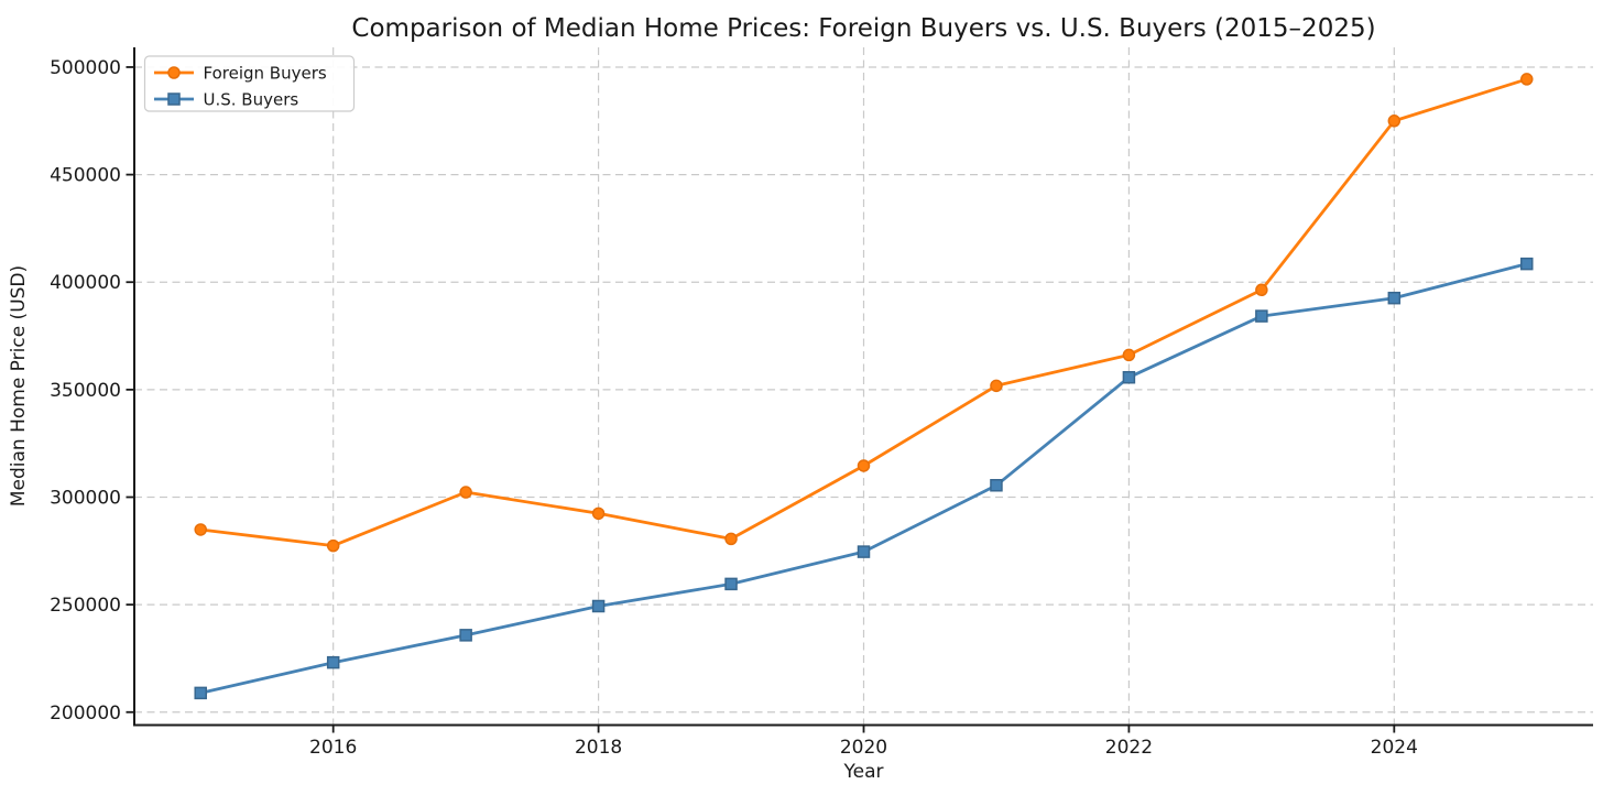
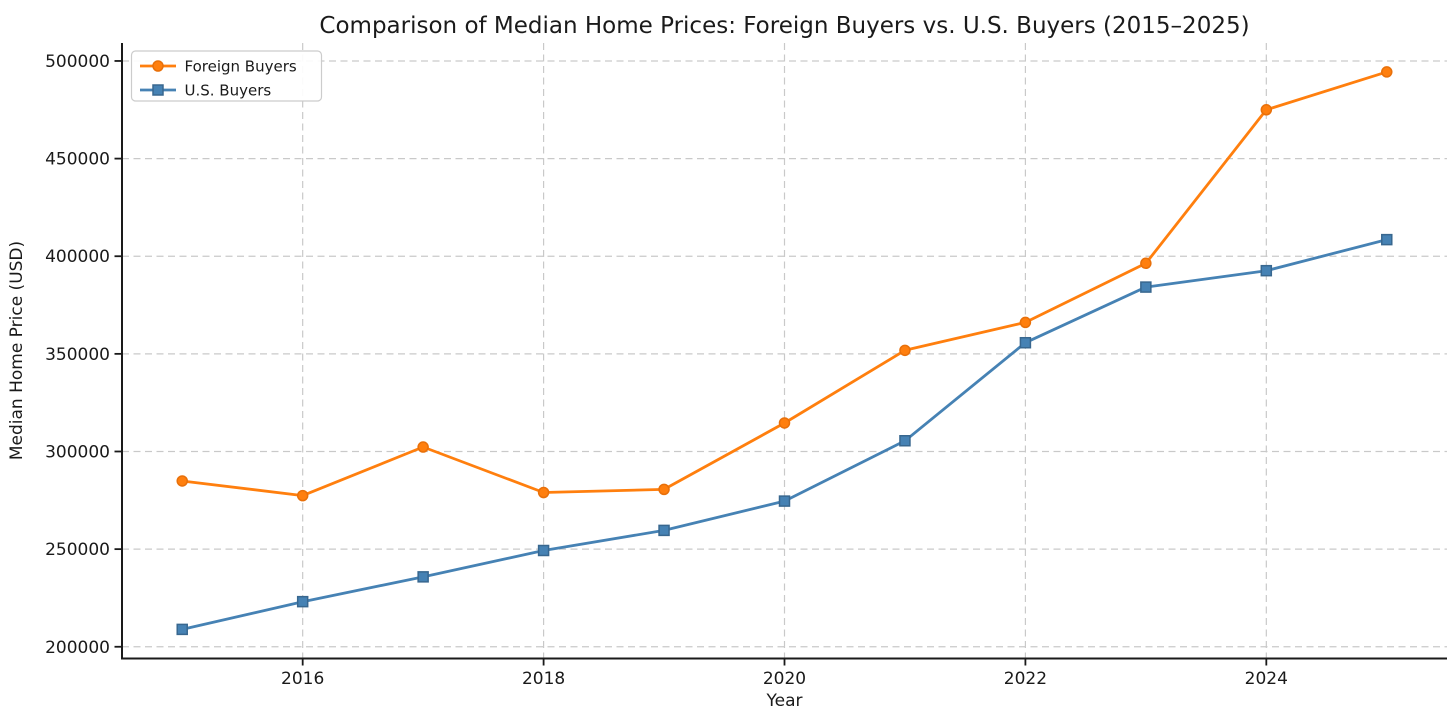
Foreign Buyers/2018: 292000 -> 279000
